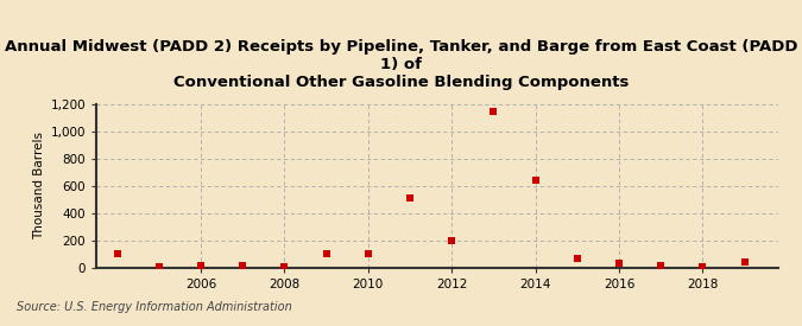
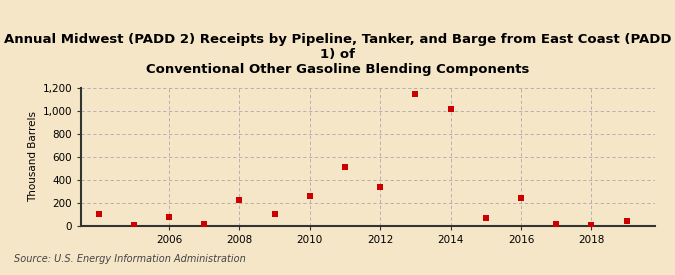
2006: 20 -> 70
2008: 0 -> 220
2010: 100 -> 260
2012: 200 -> 340
2014: 640 -> 1,020
2016: 30 -> 240
